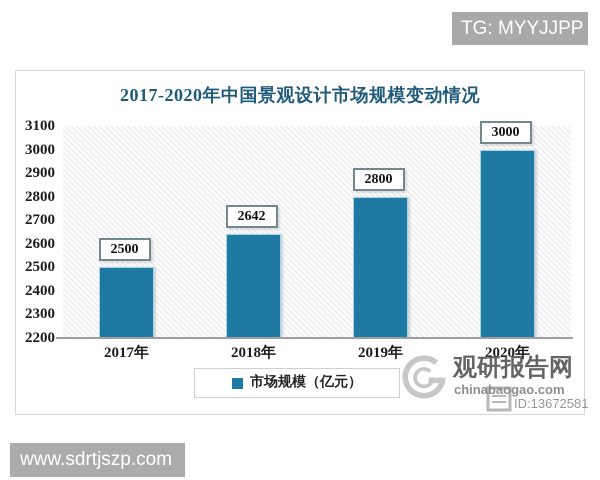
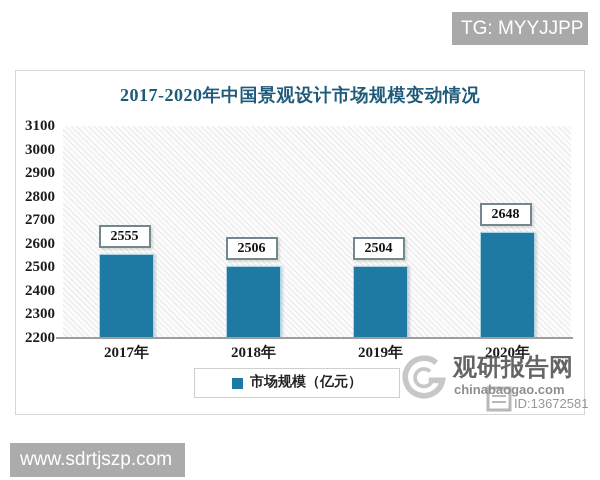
2017年: 2500 -> 2555
2018年: 2642 -> 2506
2019年: 2800 -> 2504
2020年: 3000 -> 2648
